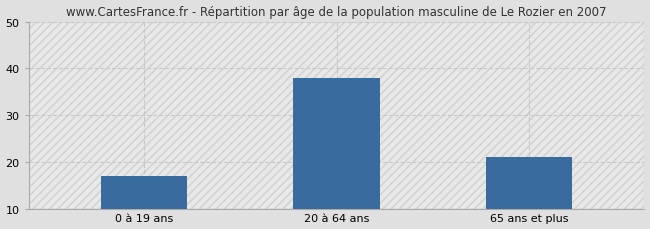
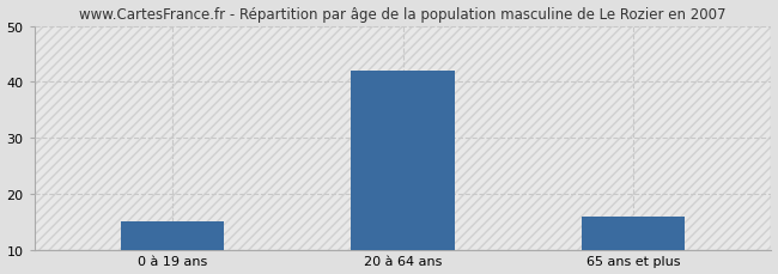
0 à 19 ans: 17 -> 15
20 à 64 ans: 38 -> 42
65 ans et plus: 21 -> 16
